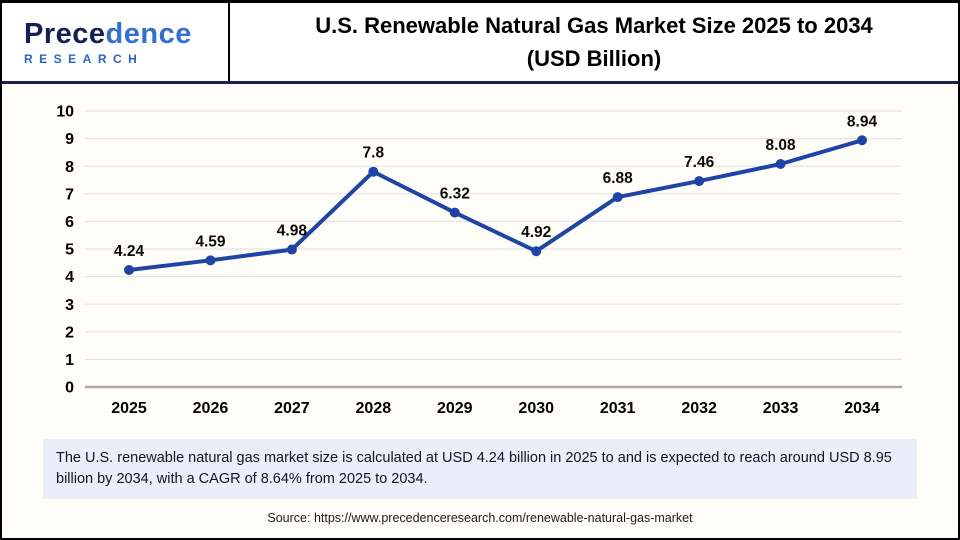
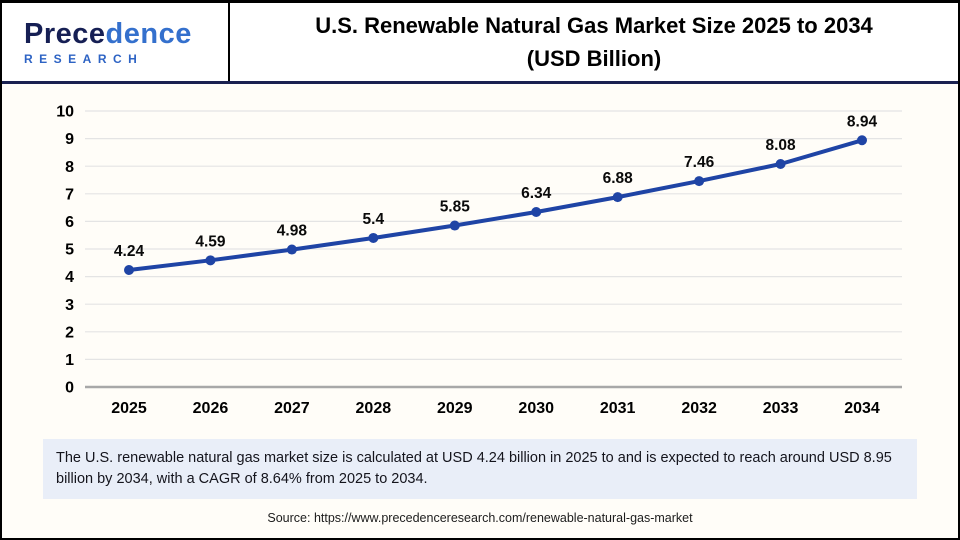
2028: 7.8 -> 5.4
2029: 6.32 -> 5.85
2030: 4.92 -> 6.34
